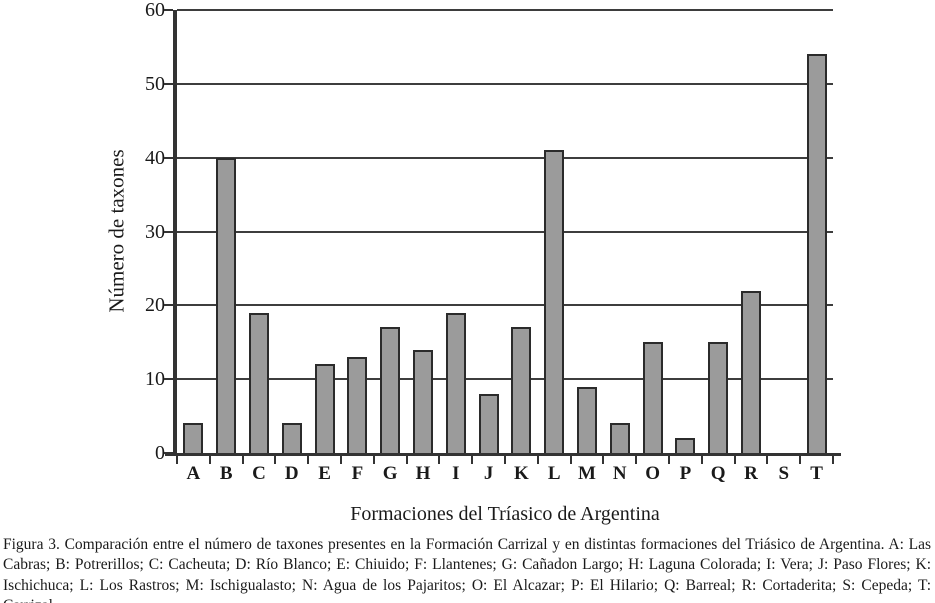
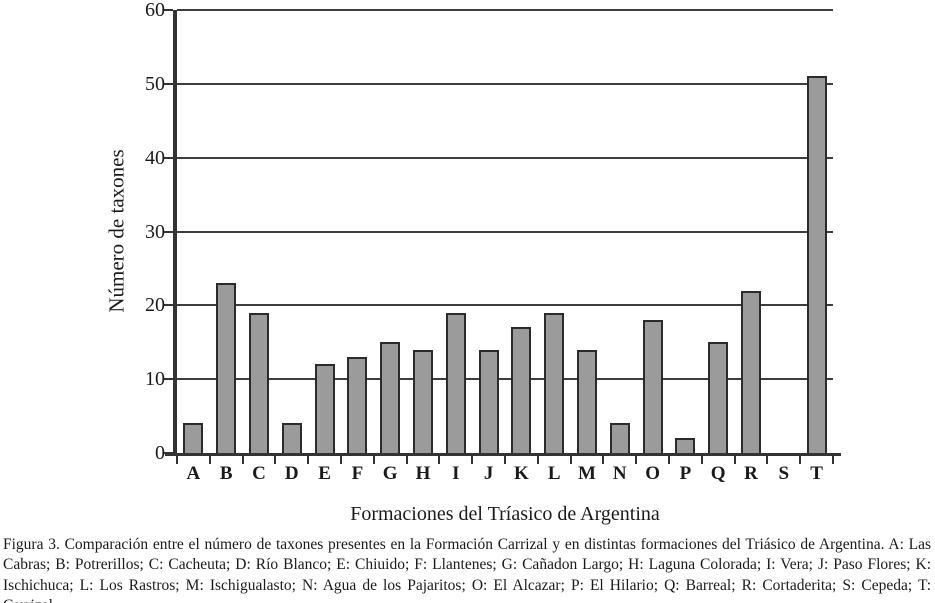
B: 40 -> 23
G: 17 -> 15
J: 8 -> 14
L: 41 -> 19
M: 9 -> 14
O: 15 -> 18
T: 54 -> 51
